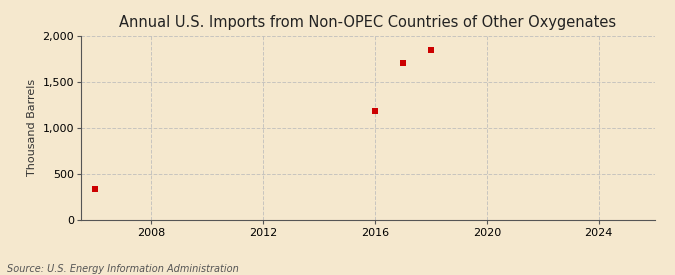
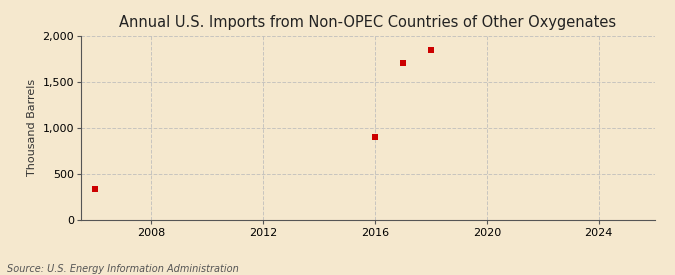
2016: 1,180 -> 900
